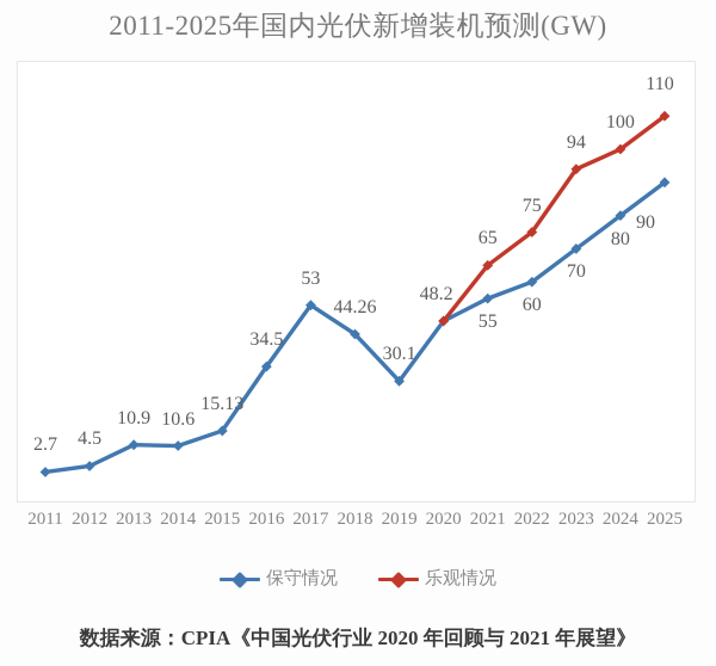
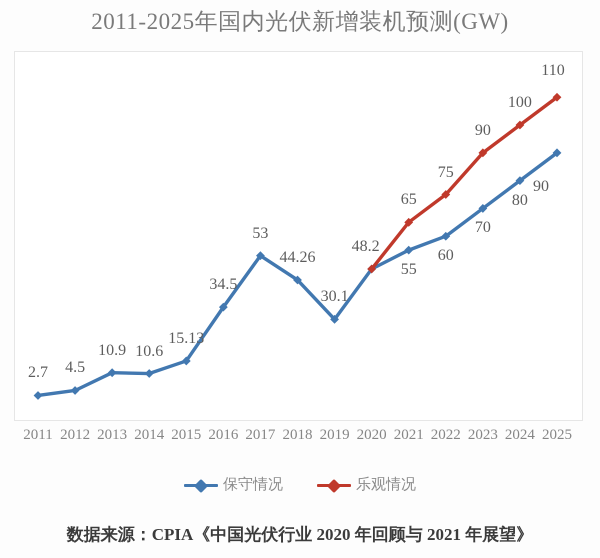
乐观情况/2023: 94 -> 90
